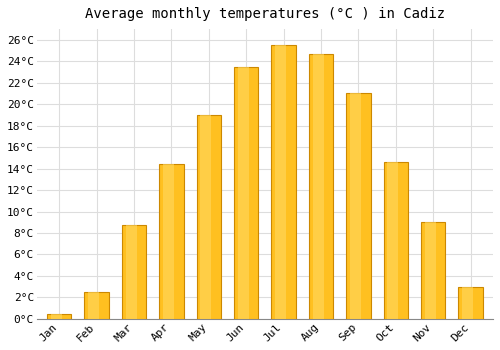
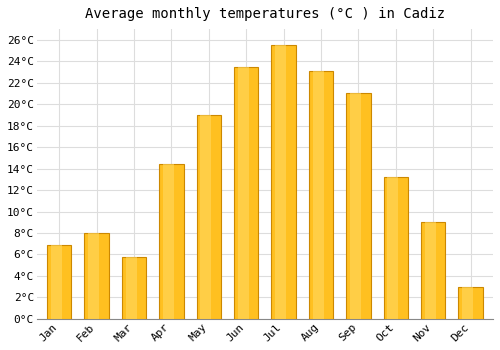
Jan: 0.5°C -> 6.9°C
Feb: 2.5°C -> 8.0°C
Mar: 8.7°C -> 5.8°C
Aug: 24.7°C -> 23.1°C
Oct: 14.6°C -> 13.2°C
